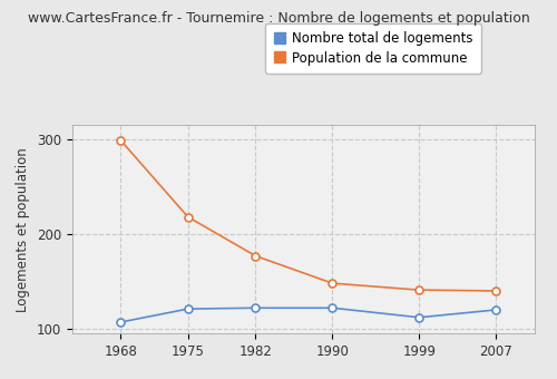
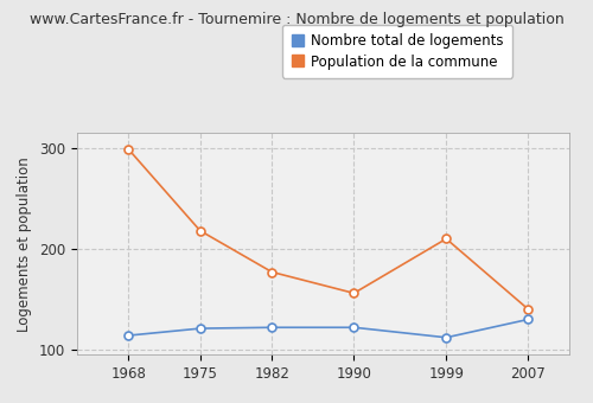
Nombre total de logements/1968: 107 -> 114
Population de la commune/1990: 148 -> 156
Population de la commune/1999: 141 -> 210
Nombre total de logements/2007: 120 -> 130
